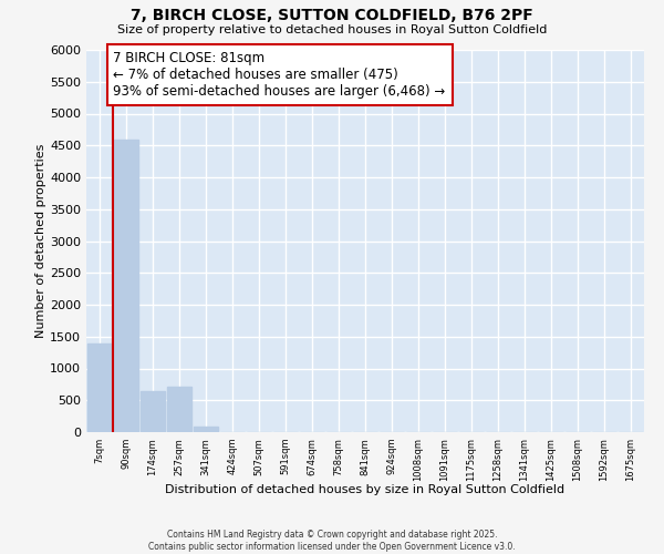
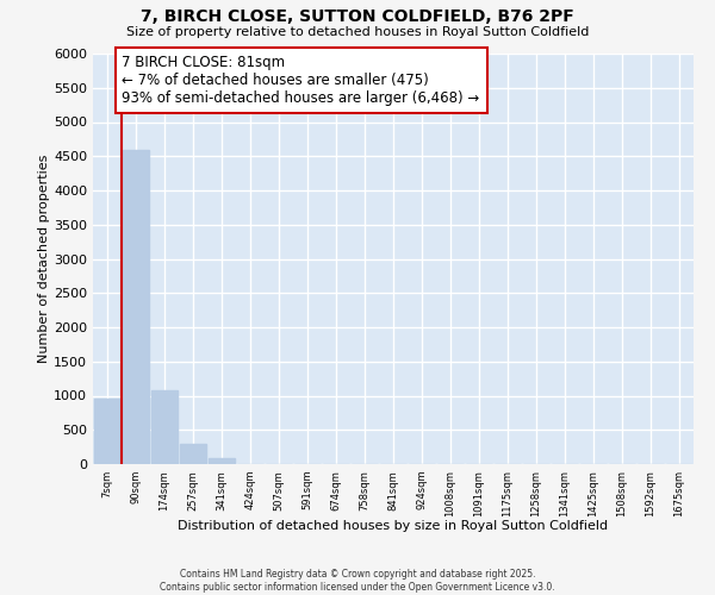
7sqm: 1400 -> 950
174sqm: 640 -> 1080
257sqm: 720 -> 300
